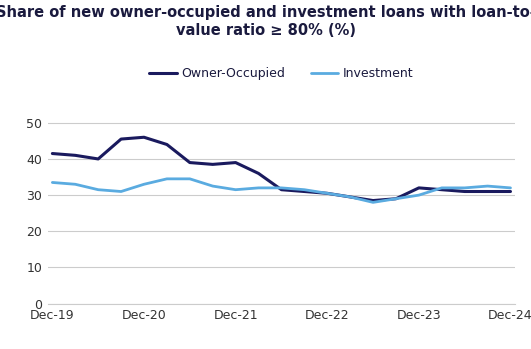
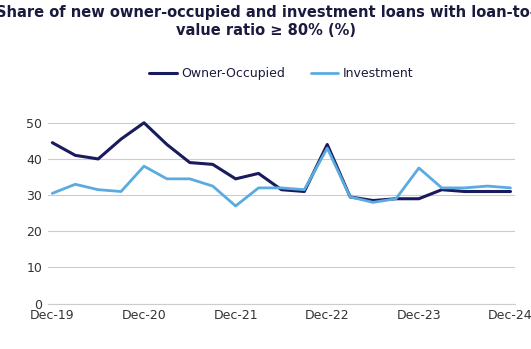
Owner-Occupied/Dec-19: 41.5 -> 44.5
Investment/Dec-19: 33.5 -> 30.5
Owner-Occupied/Dec-20: 46.0 -> 50.0
Investment/Dec-20: 33.0 -> 38.0
Owner-Occupied/Dec-21: 39.0 -> 34.5
Investment/Dec-21: 31.5 -> 27.0
Owner-Occupied/Dec-22: 30.5 -> 44.0
Investment/Dec-22: 30.5 -> 43.0
Owner-Occupied/Dec-23: 32.0 -> 29.0
Investment/Dec-23: 30.0 -> 37.5
